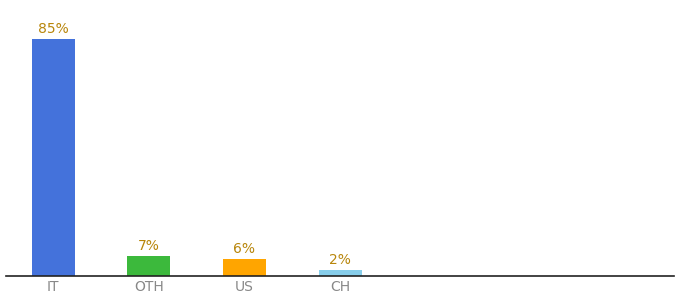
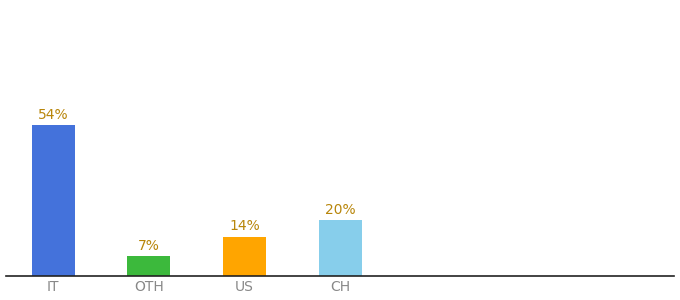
IT: 85% -> 54%
US: 6% -> 14%
CH: 2% -> 20%
